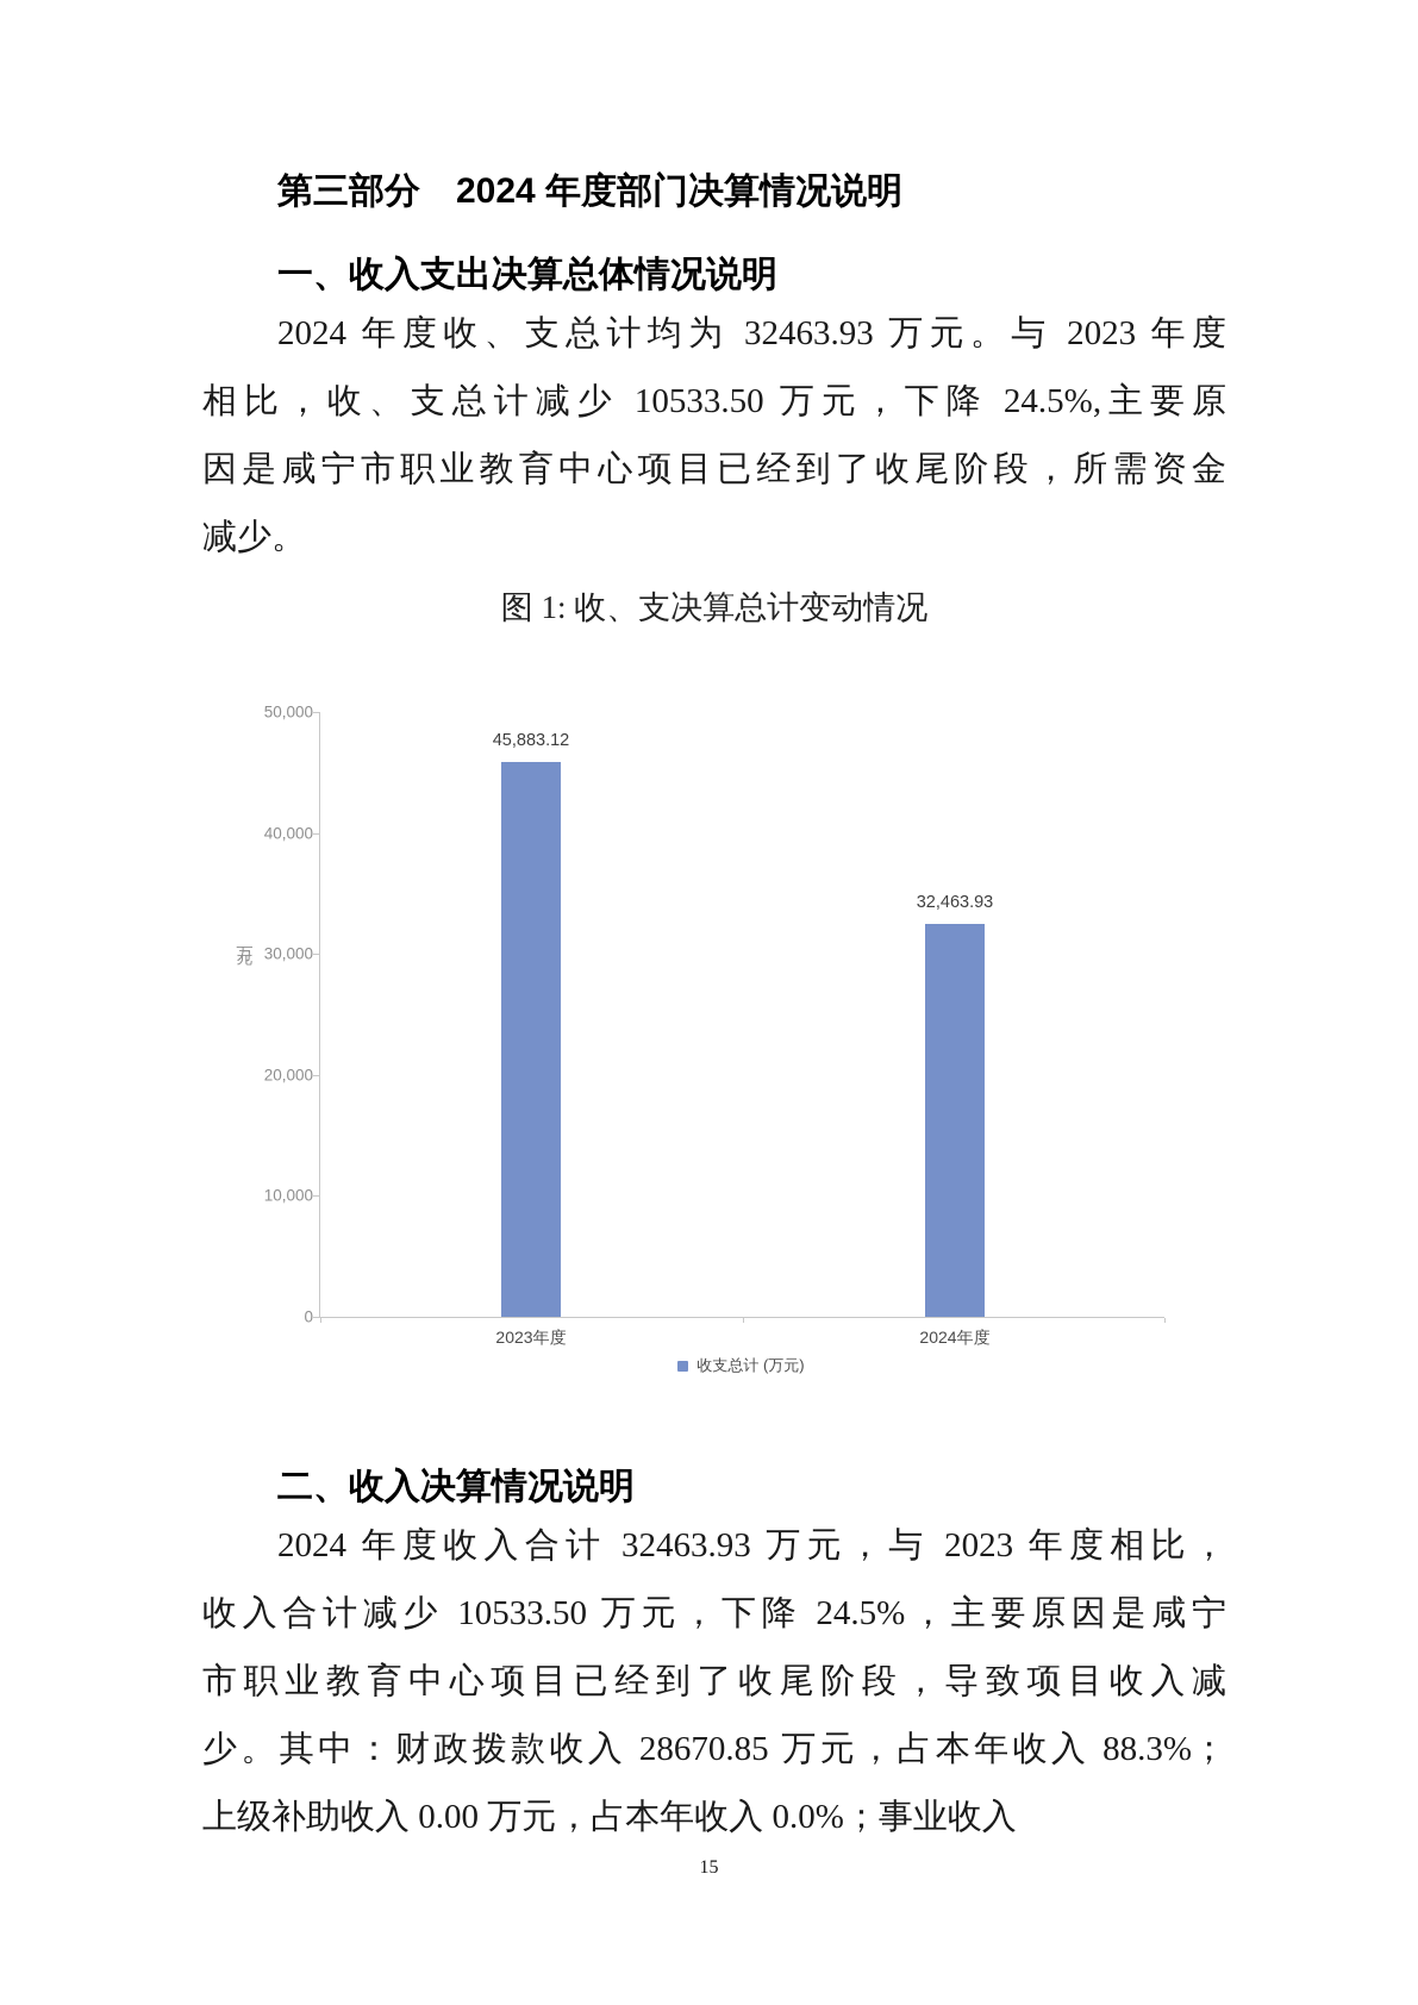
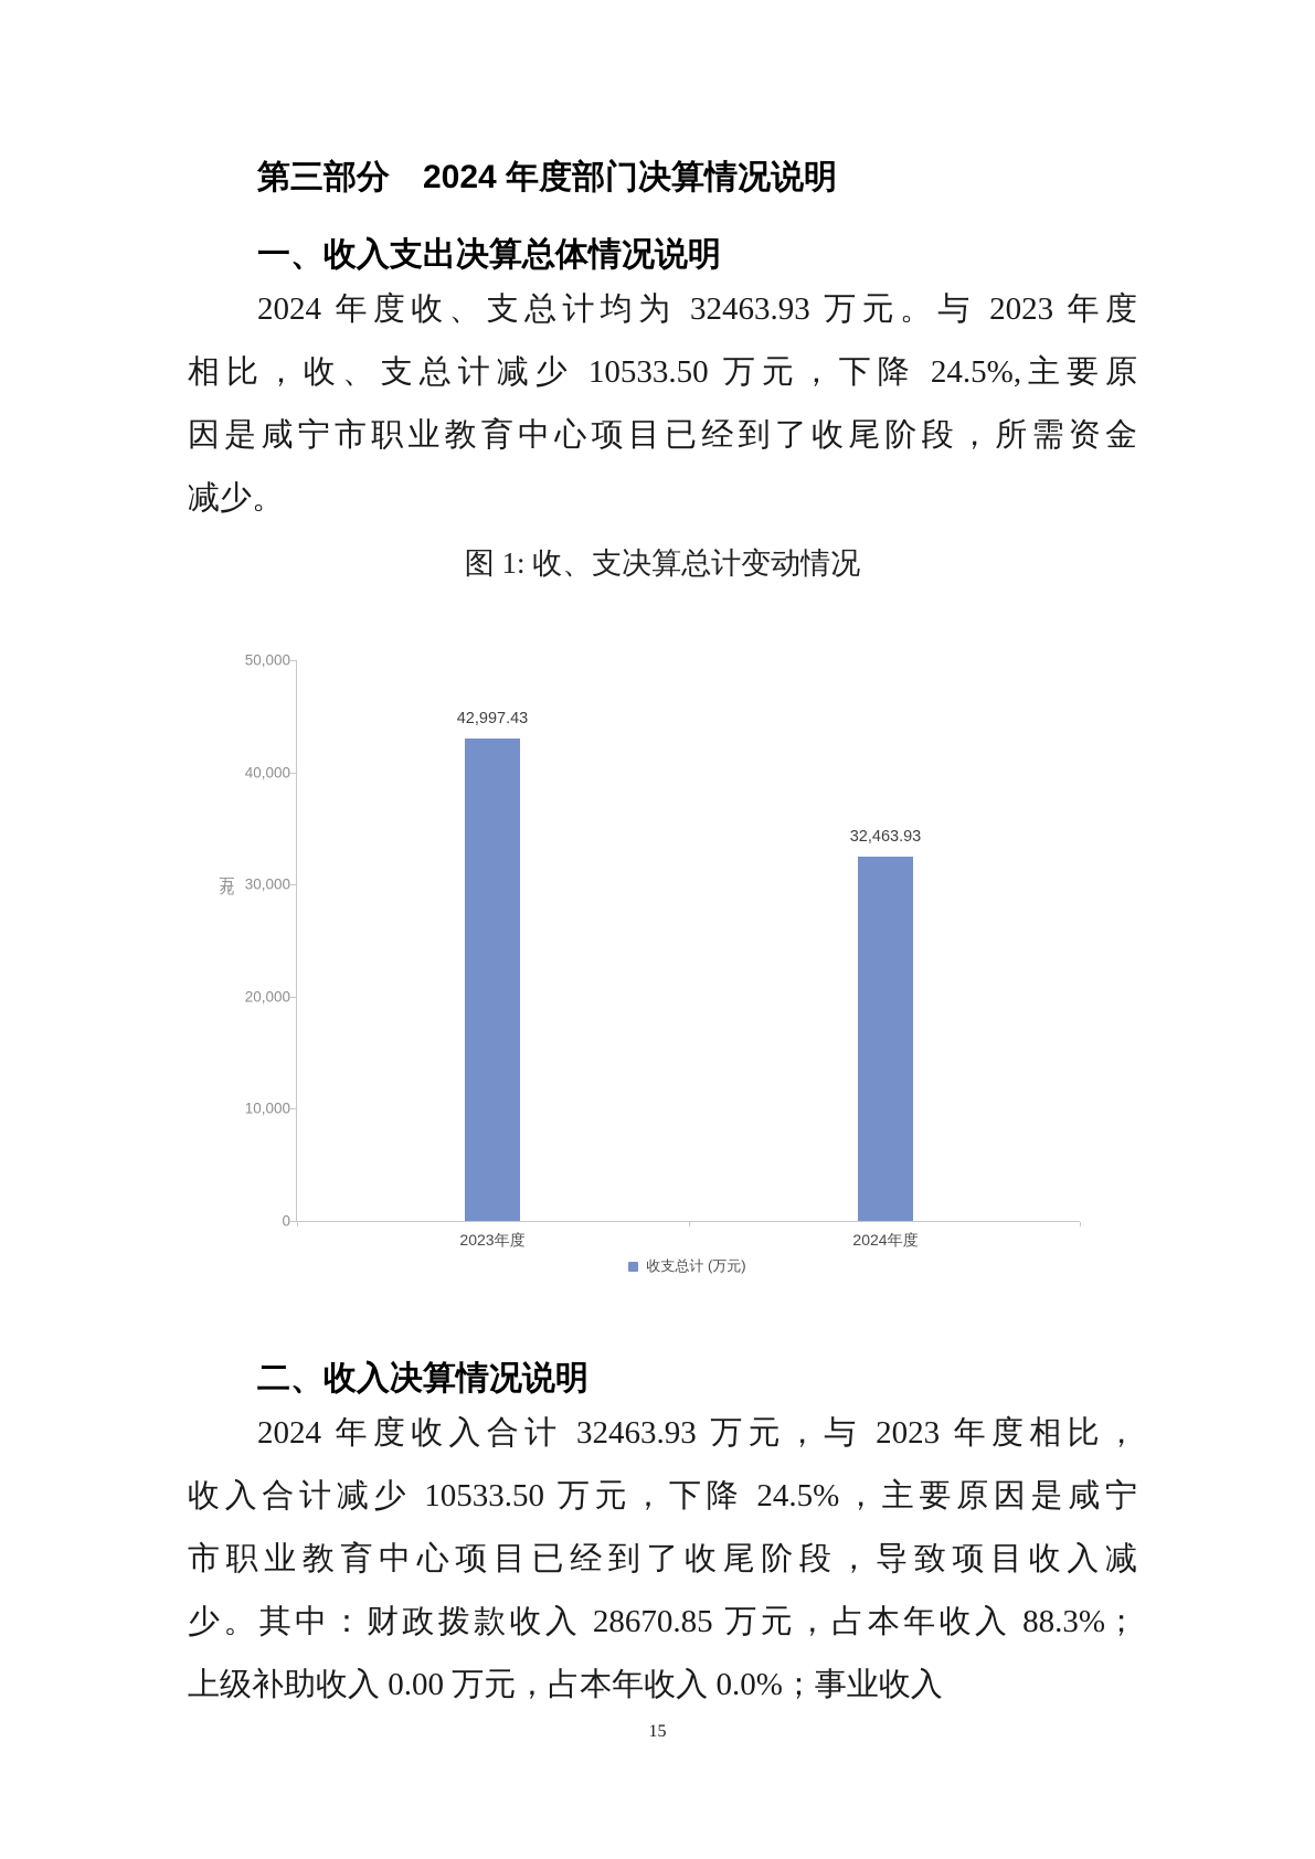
2023年度: 45,883.12 -> 42,997.43
